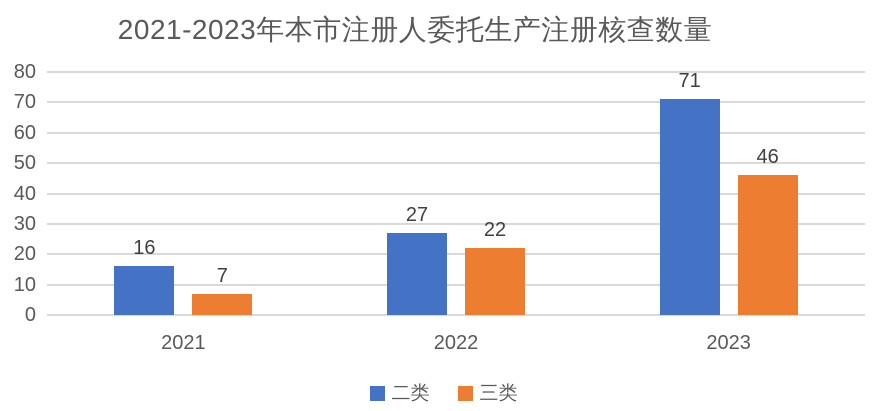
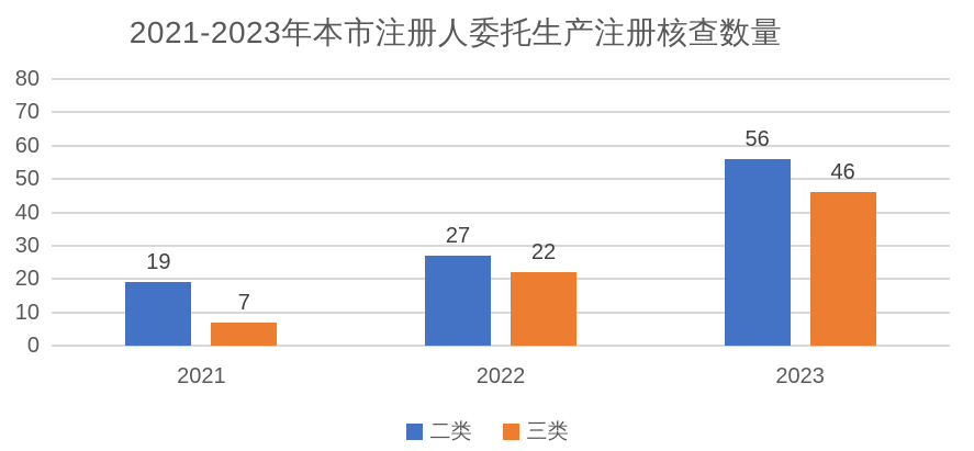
二类/2021: 16 -> 19
二类/2023: 71 -> 56
